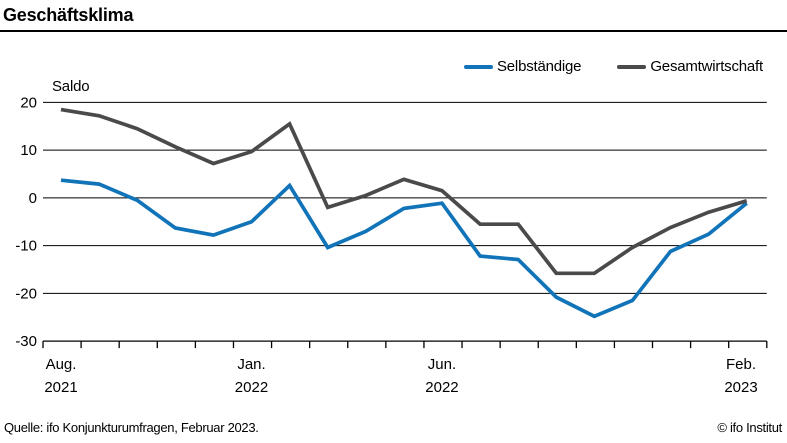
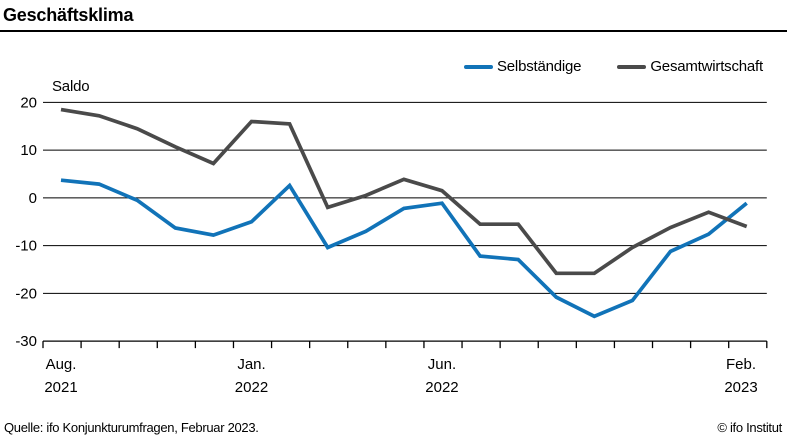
Gesamtwirtschaft/Jan. 2022: 10 -> 16
Gesamtwirtschaft/Feb. 2023: -1 -> -6
